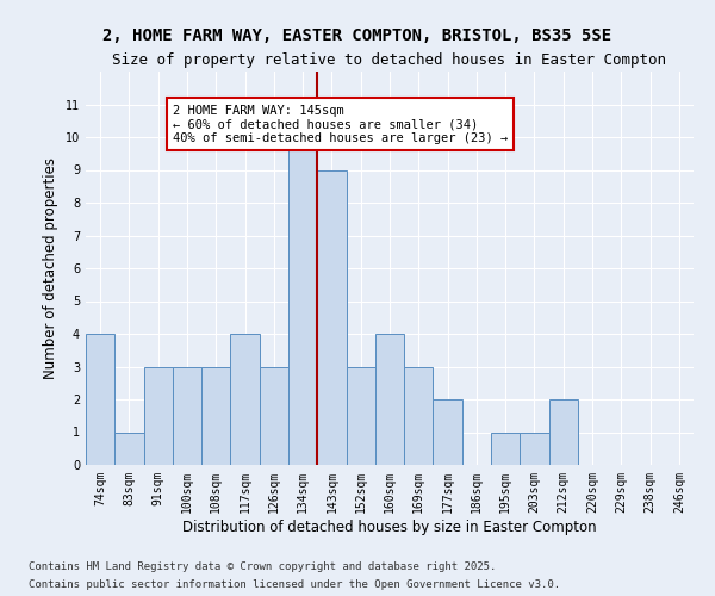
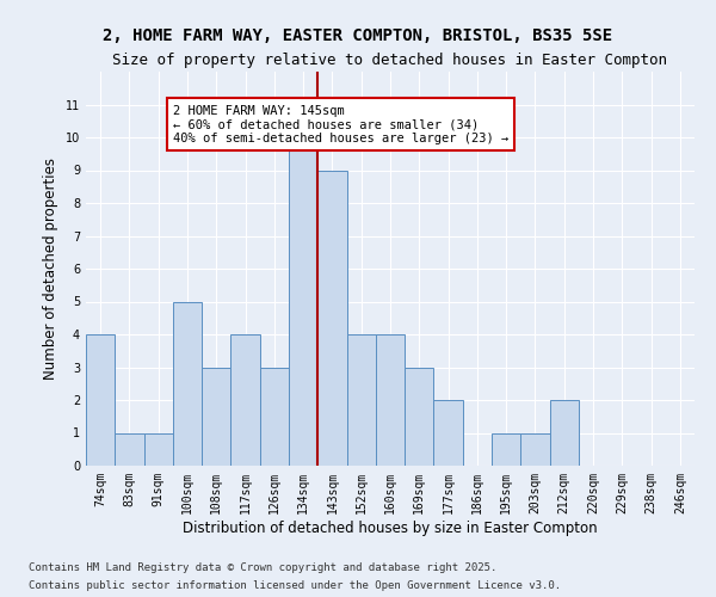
91sqm: 3 -> 1
100sqm: 3 -> 5
152sqm: 3 -> 4
